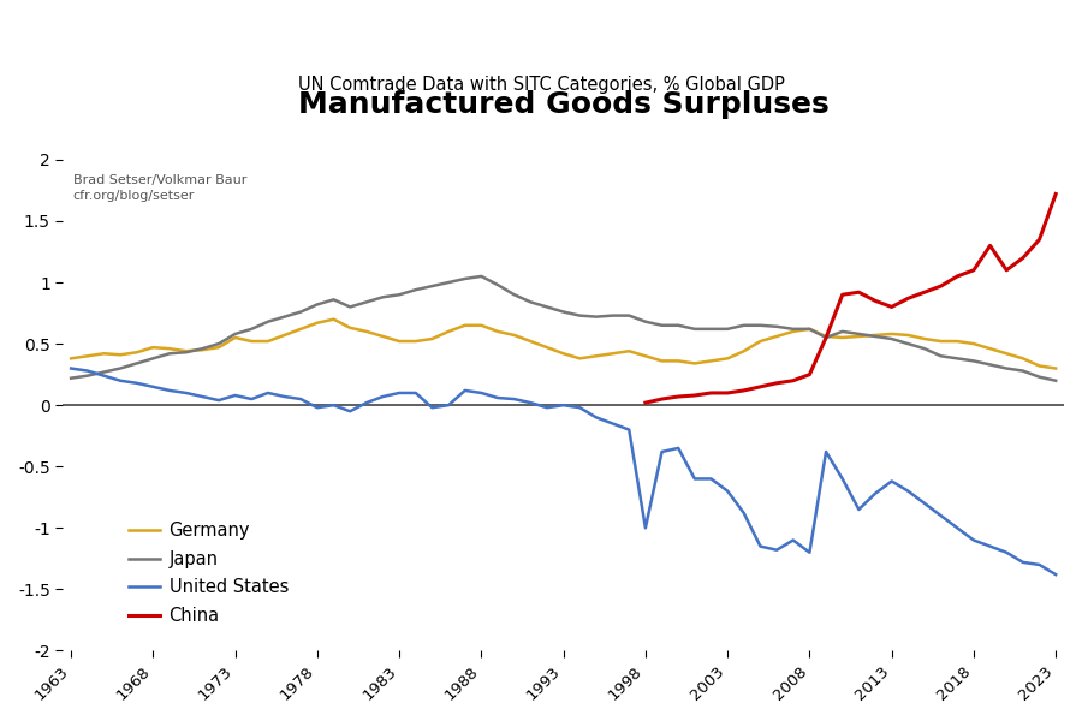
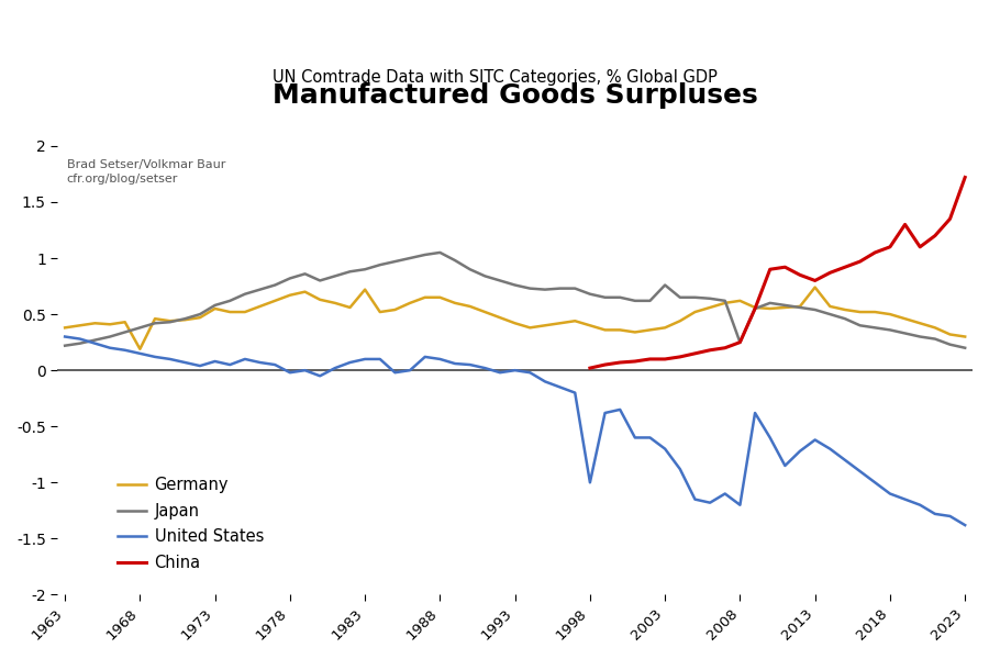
Germany/1968: 0.47 -> 0.19
Germany/1983: 0.52 -> 0.72
Japan/2003: 0.62 -> 0.76
Japan/2008: 0.62 -> 0.25
Germany/2013: 0.58 -> 0.74
